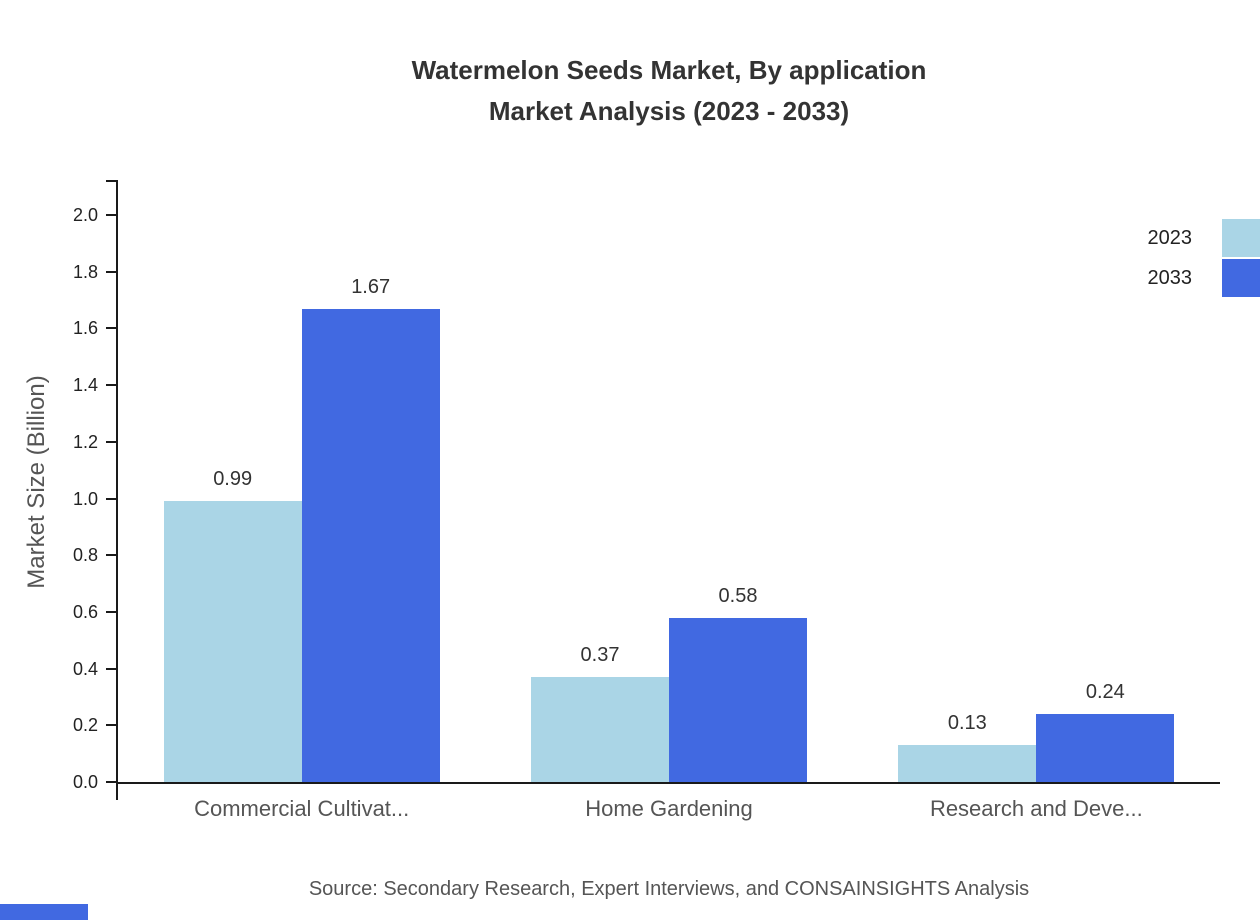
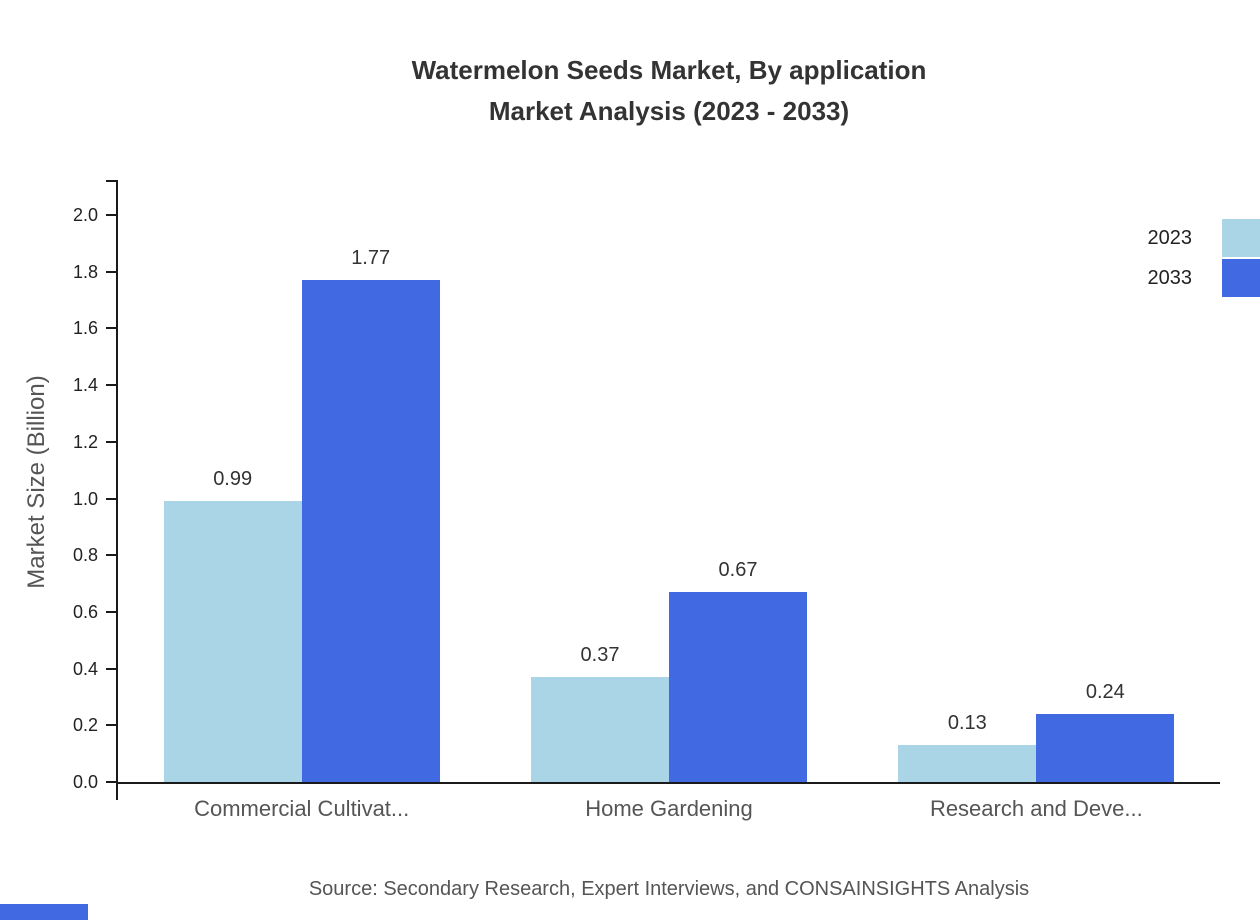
2033/Commercial Cultivat...: 1.67 -> 1.77
2033/Home Gardening: 0.58 -> 0.67
